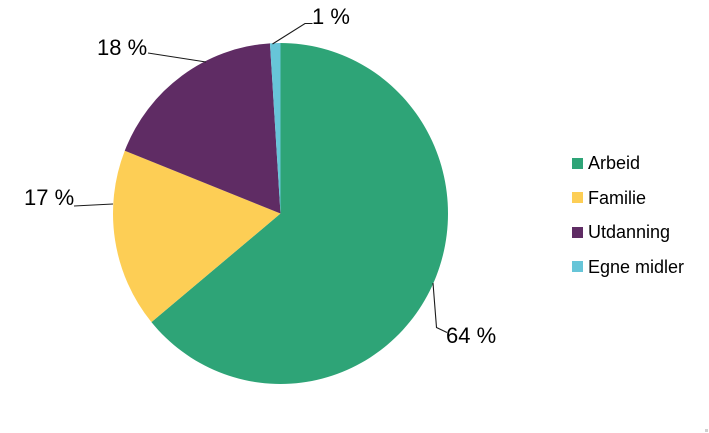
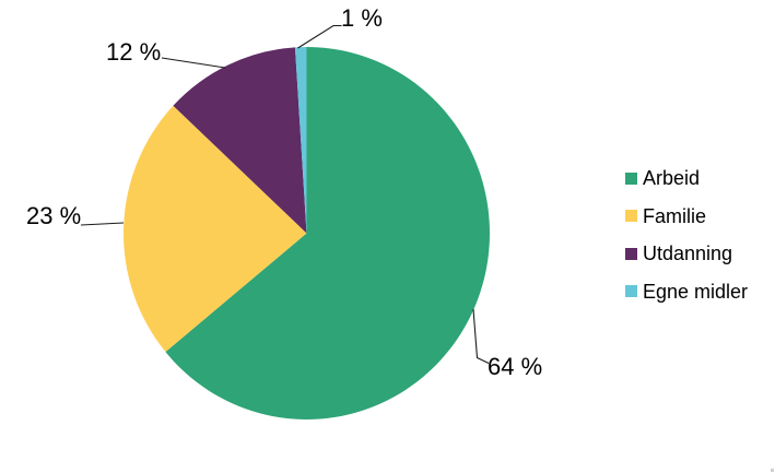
Familie: 17 -> 23
Utdanning: 18 -> 12
